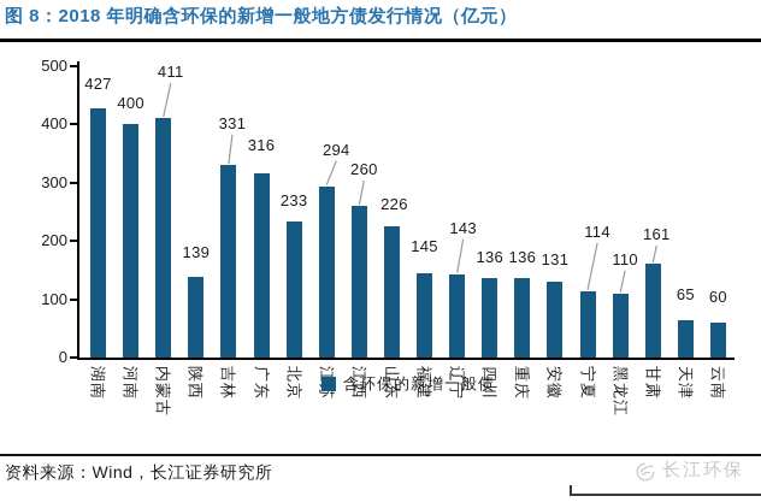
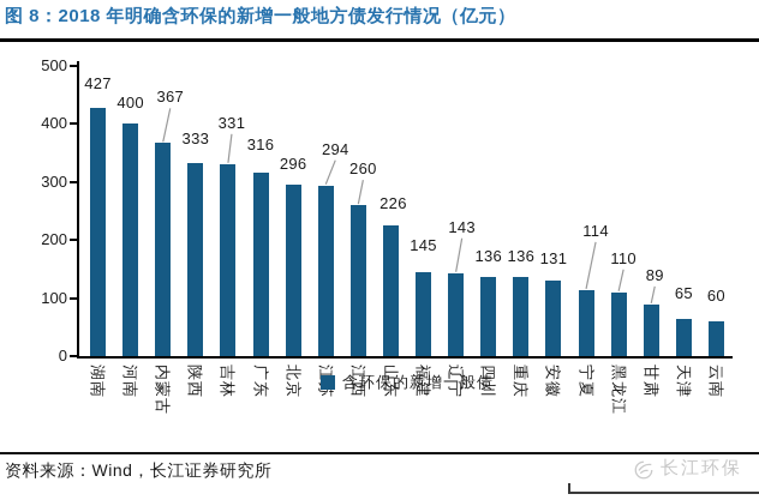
内蒙古: 411 -> 367
陕西: 139 -> 333
北京: 233 -> 296
甘肃: 161 -> 89
